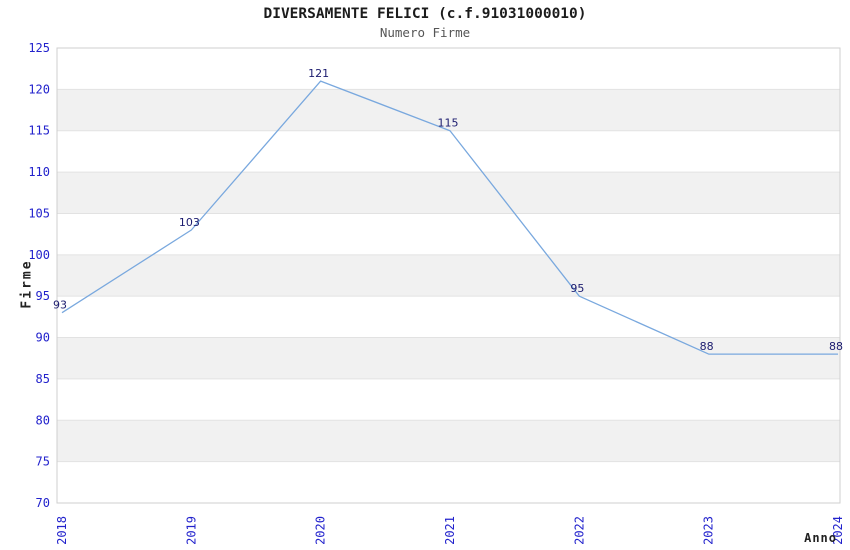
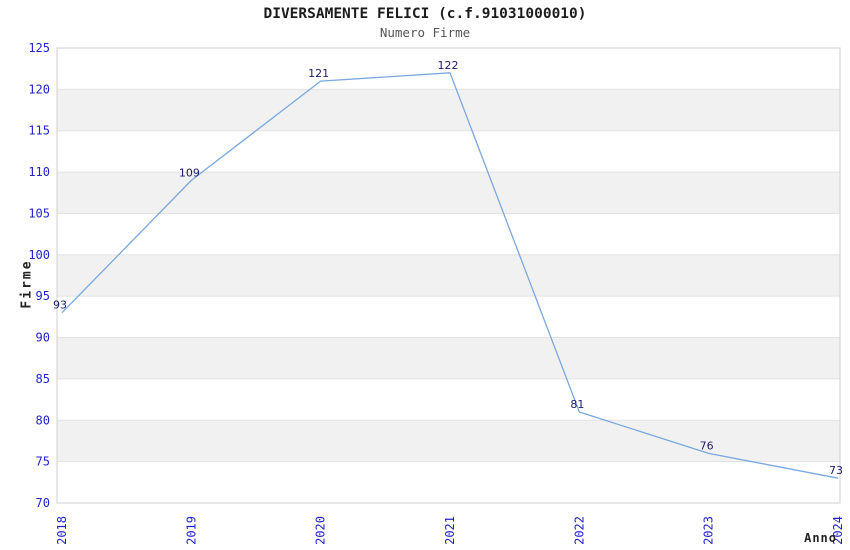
2019: 103 -> 109
2021: 115 -> 122
2022: 95 -> 81
2023: 88 -> 76
2024: 88 -> 73
